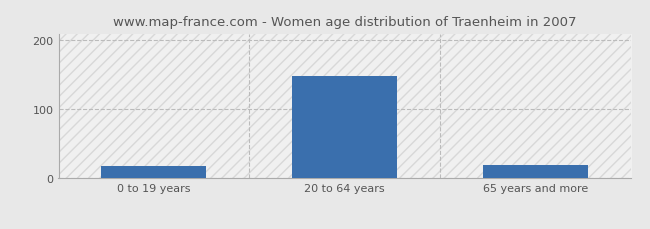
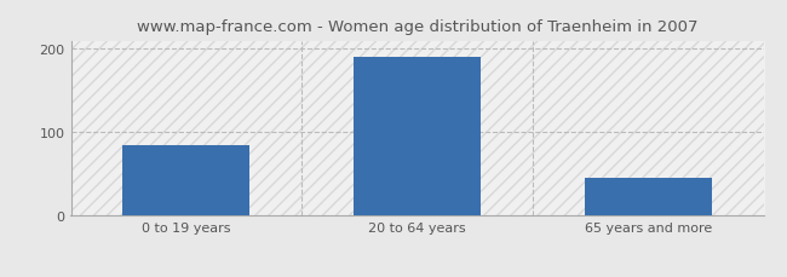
0 to 19 years: 18 -> 85
20 to 64 years: 148 -> 190
65 years and more: 20 -> 45
